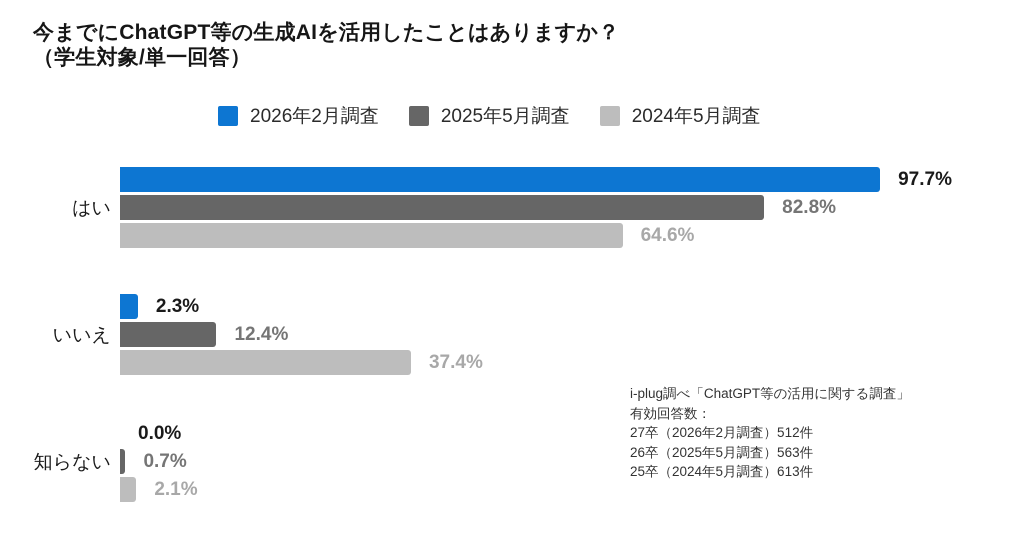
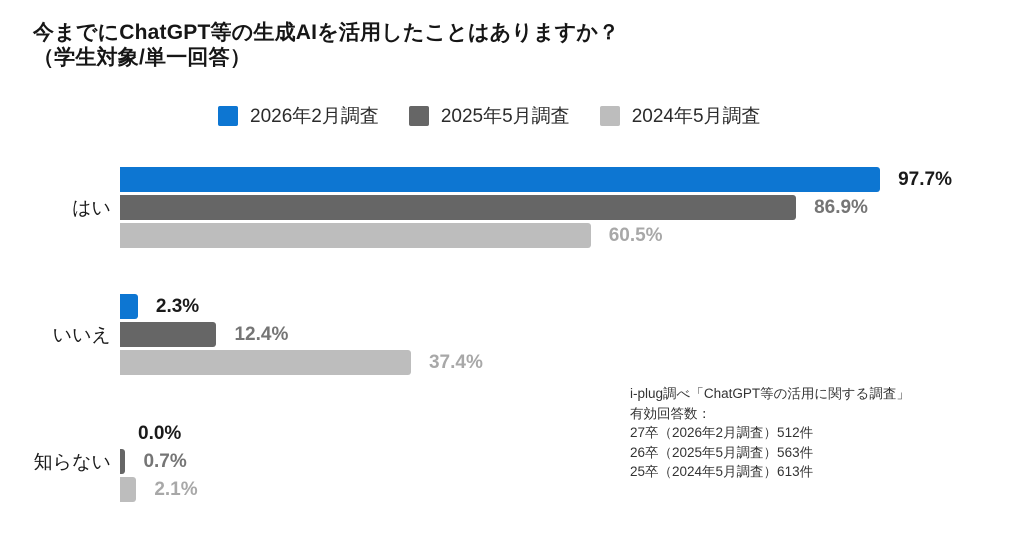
2025年5月調査/はい: 82.8% -> 86.9%
2024年5月調査/はい: 64.6% -> 60.5%
